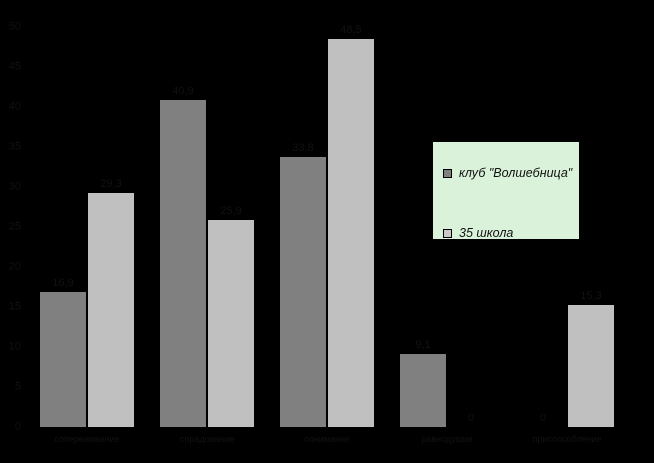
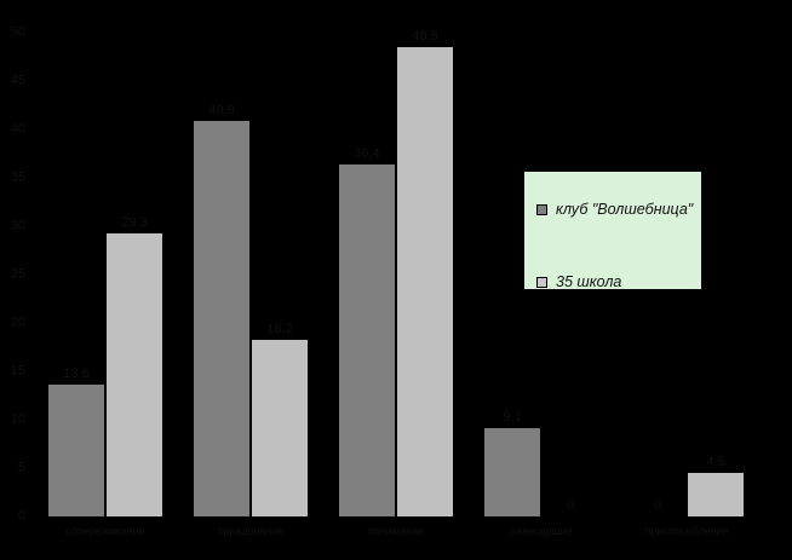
клуб "Волшебница"/сопереживание: 16,9 -> 13,6
35 школа/сорадование: 25,9 -> 18,2
клуб "Волшебница"/понимание: 33,8 -> 36,4
35 школа/приспособление: 15,3 -> 4,5
